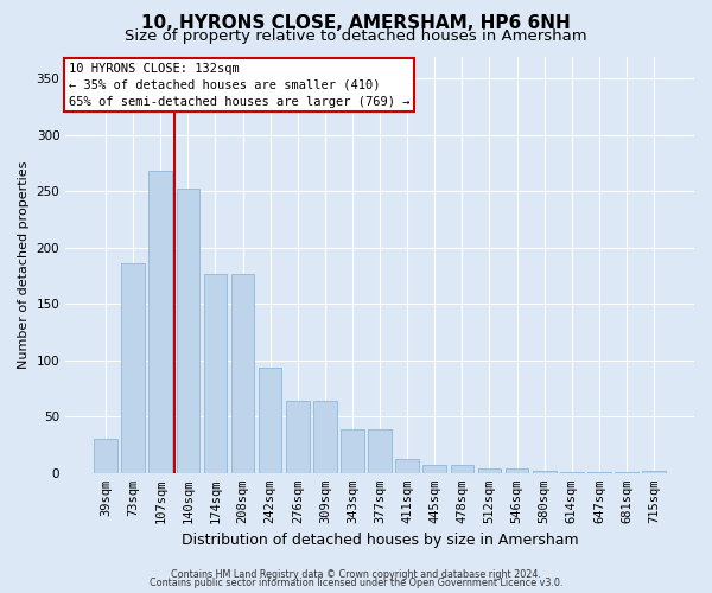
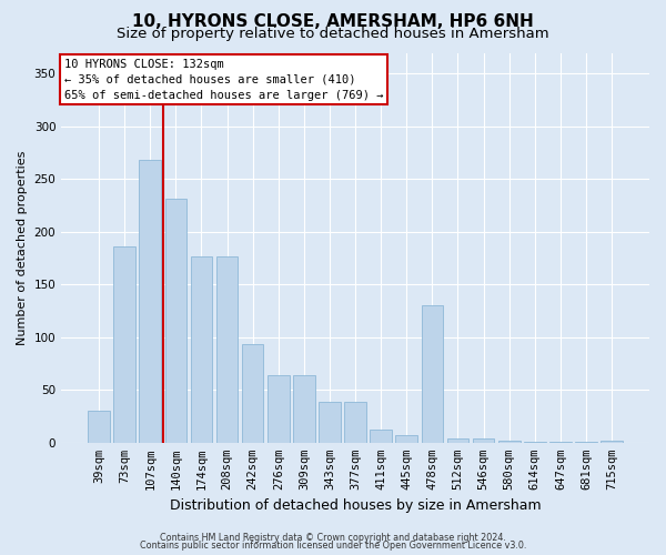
140sqm: 253 -> 232
478sqm: 7 -> 130
